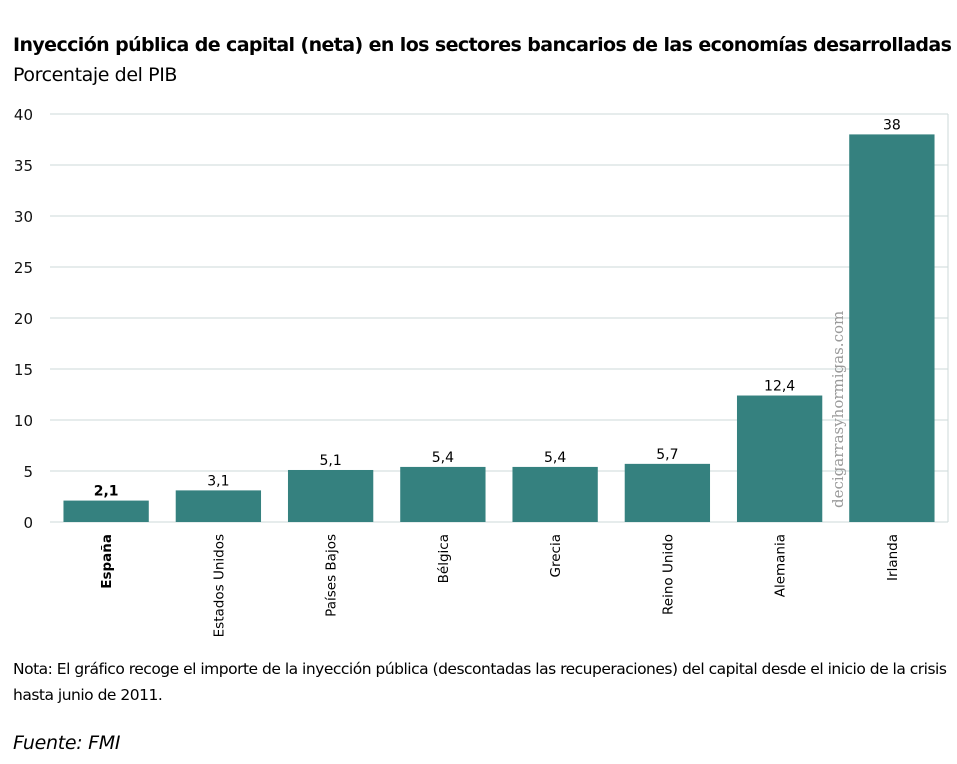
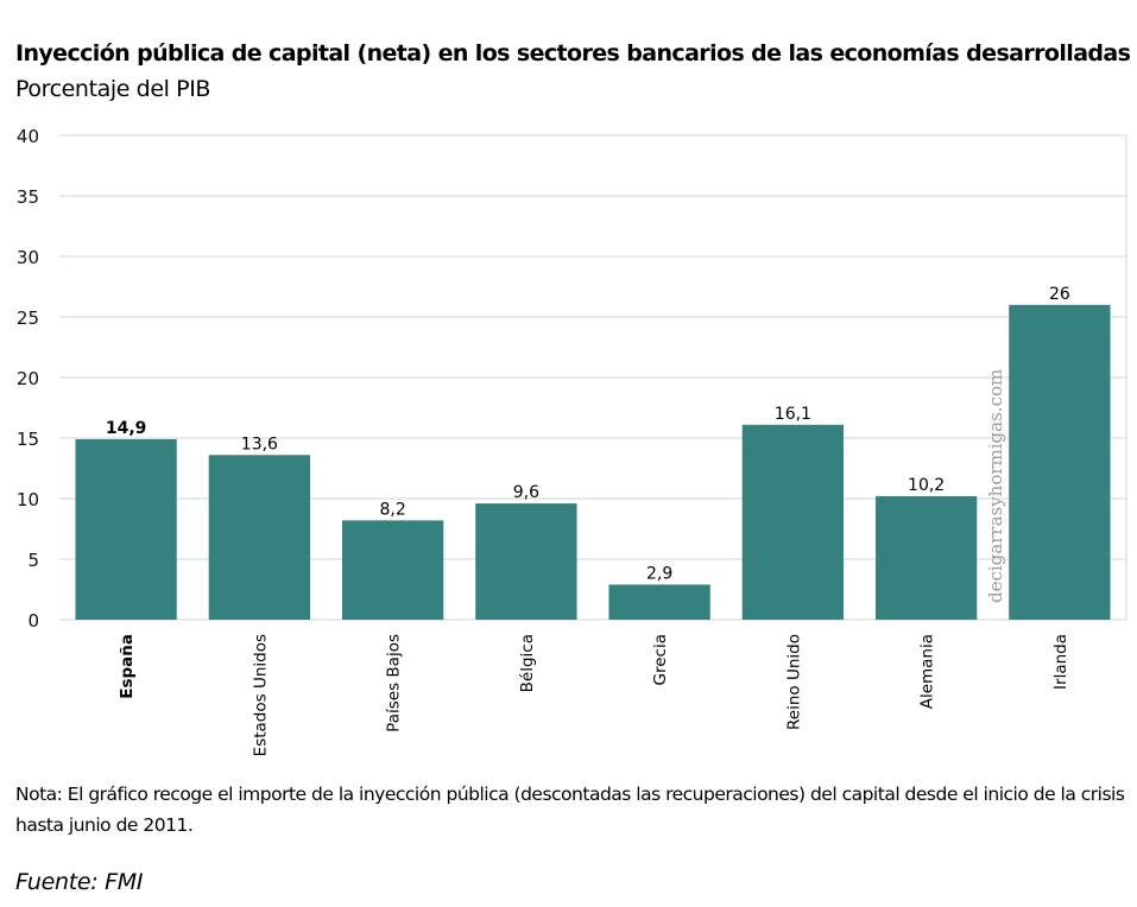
España: 2,1 -> 14,9
Estados Unidos: 3,1 -> 13,6
Países Bajos: 5,1 -> 8,2
Bélgica: 5,4 -> 9,6
Grecia: 5,4 -> 2,9
Reino Unido: 5,7 -> 16,1
Alemania: 12,4 -> 10,2
Irlanda: 38 -> 26
